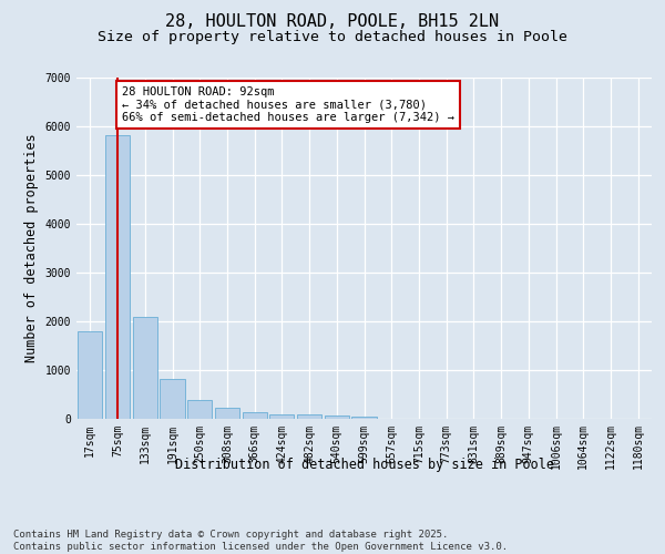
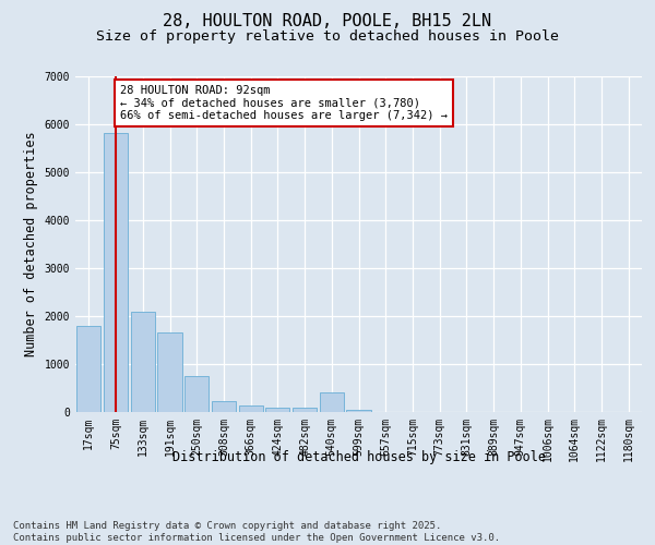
191sqm: 810 -> 1650
250sqm: 370 -> 750
540sqm: 60 -> 400
